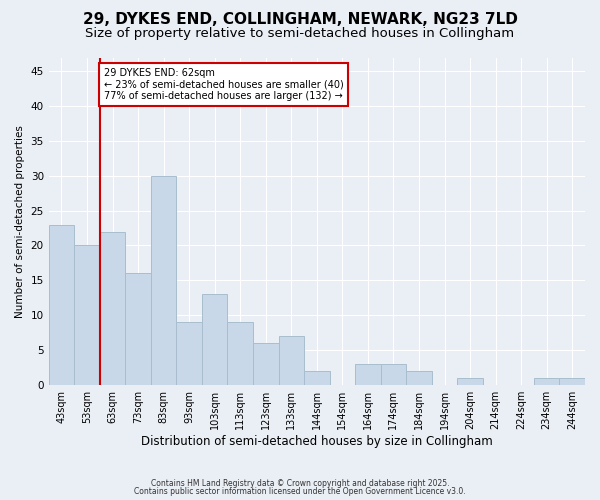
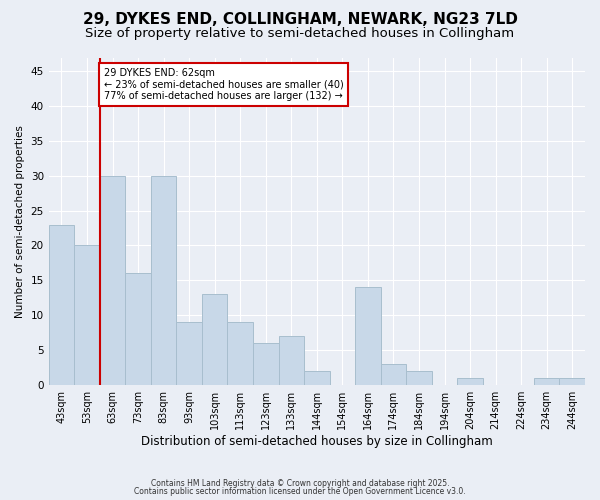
63sqm: 22 -> 30
164sqm: 3 -> 14
